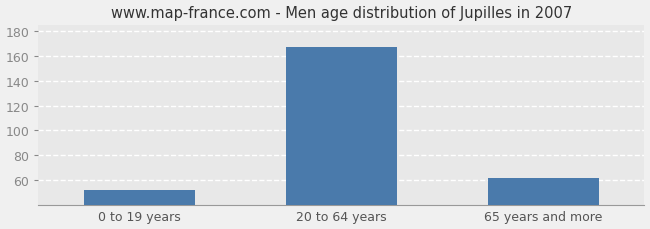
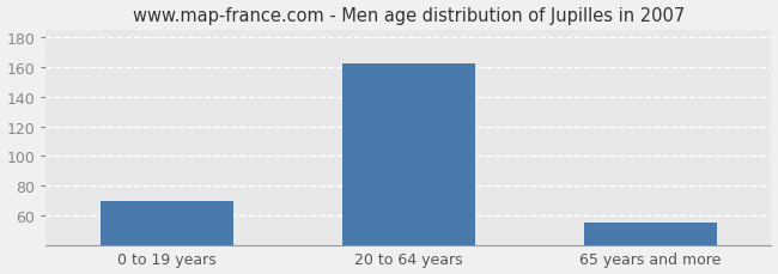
0 to 19 years: 52 -> 70
20 to 64 years: 167 -> 162
65 years and more: 62 -> 55
